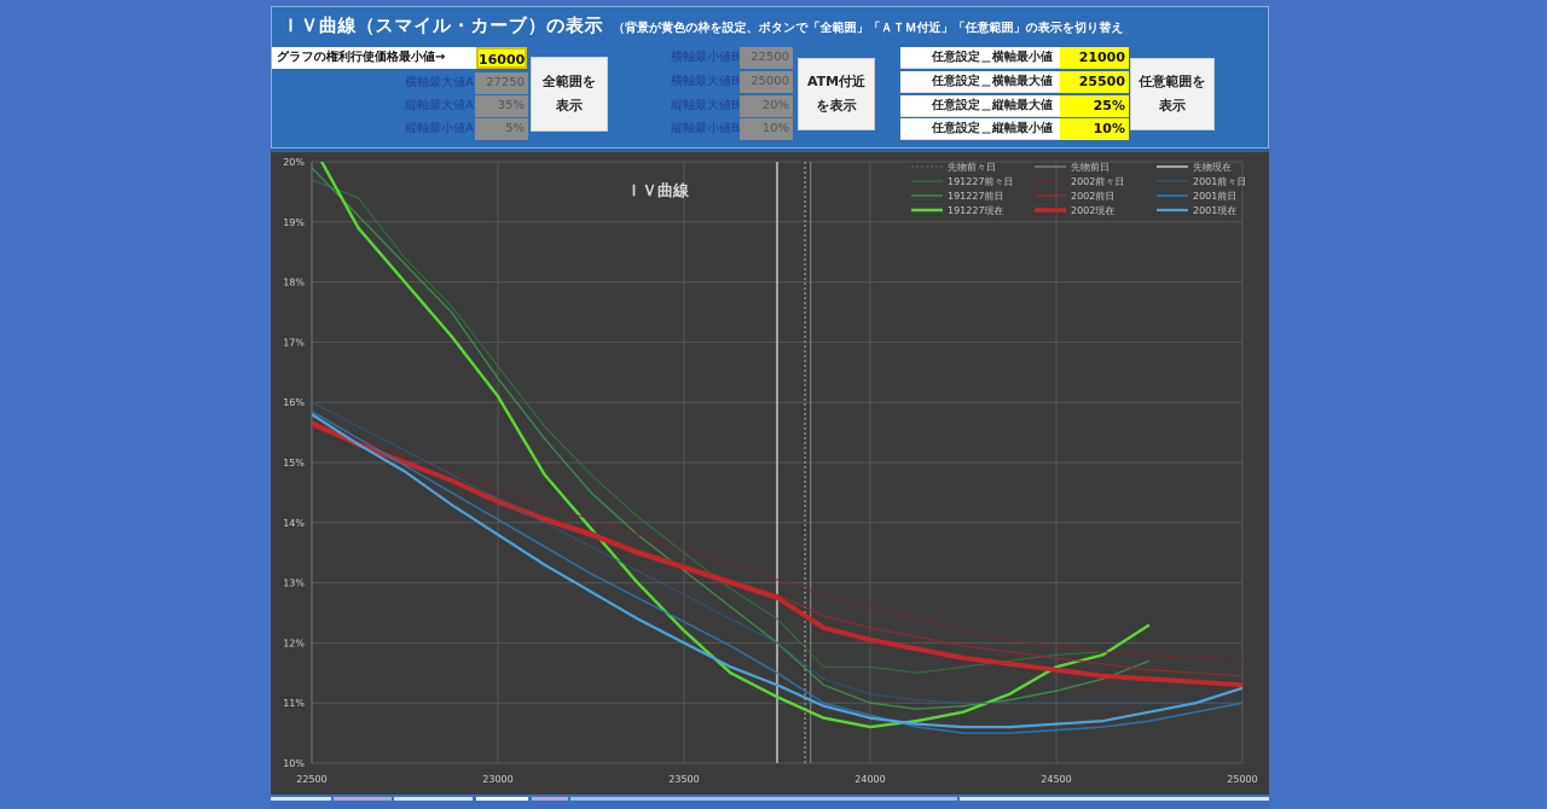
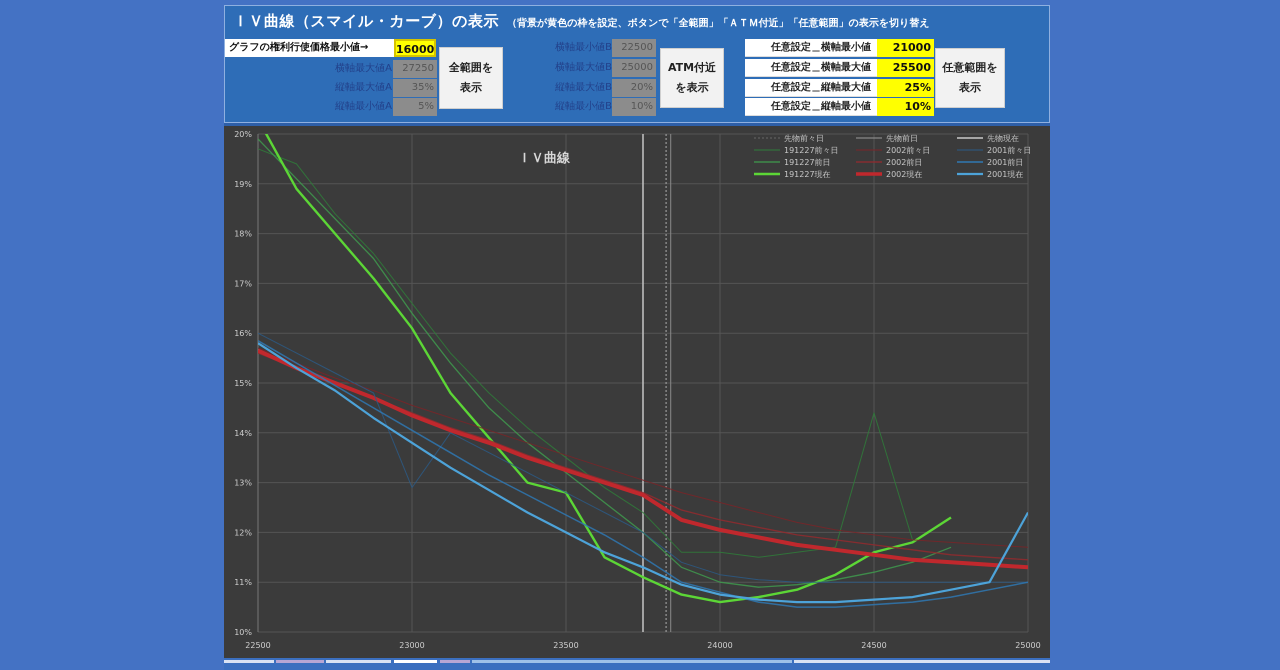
2001前々日/23000: 14.4% -> 12.9%
191227現在/23500: 12.2% -> 12.8%
191227前々日/24500: 11.8% -> 14.4%
2001現在/25000: 11.2% -> 12.4%
